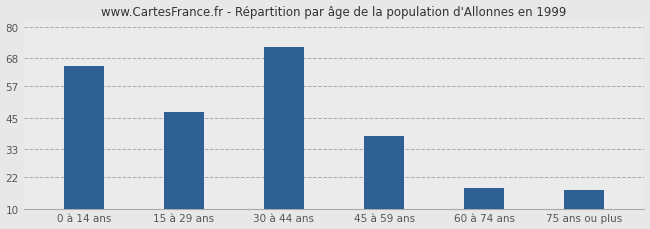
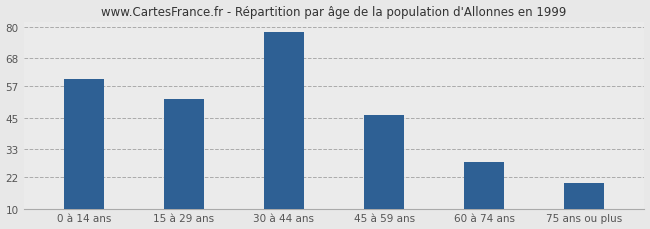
0 à 14 ans: 65 -> 60
15 à 29 ans: 47 -> 52
30 à 44 ans: 72 -> 78
45 à 59 ans: 38 -> 46
60 à 74 ans: 18 -> 28
75 ans ou plus: 17 -> 20
